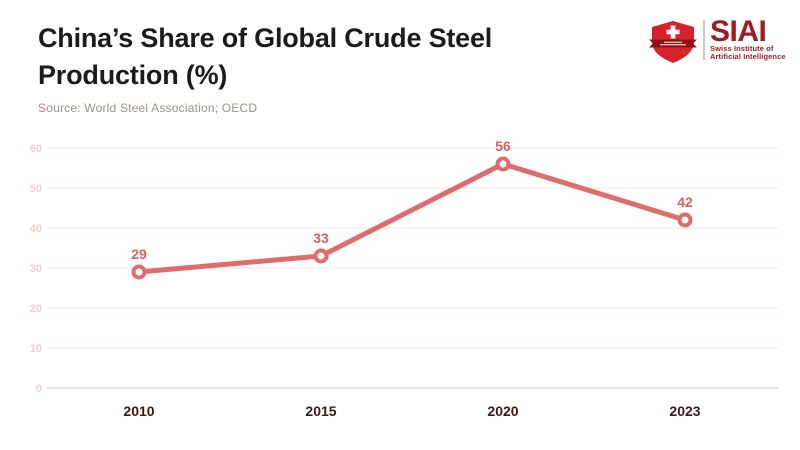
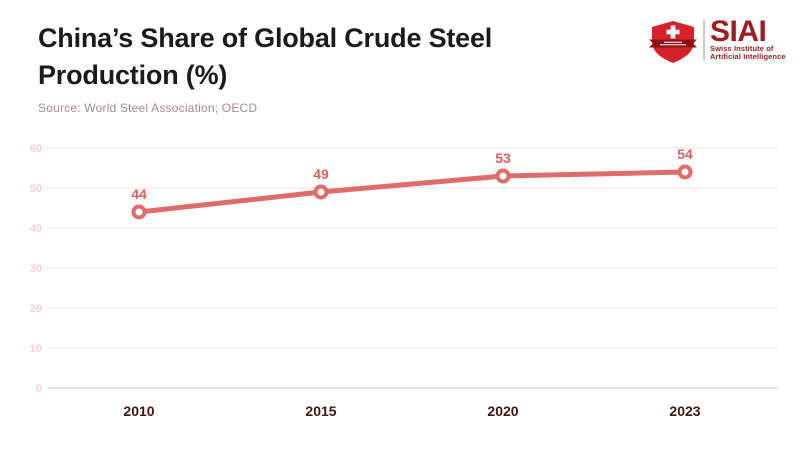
2010: 29 -> 44
2015: 33 -> 49
2020: 56 -> 53
2023: 42 -> 54
